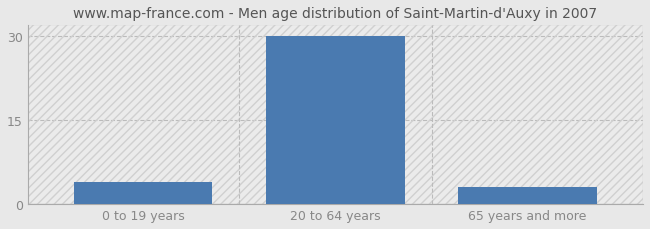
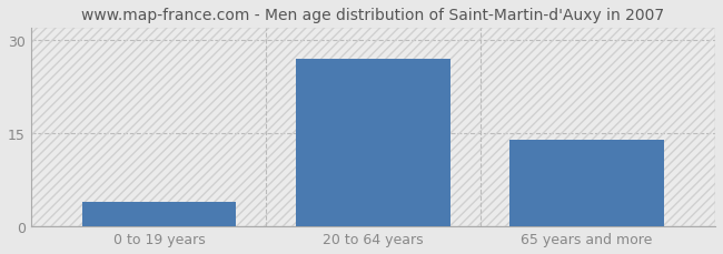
20 to 64 years: 30 -> 27
65 years and more: 3 -> 14
